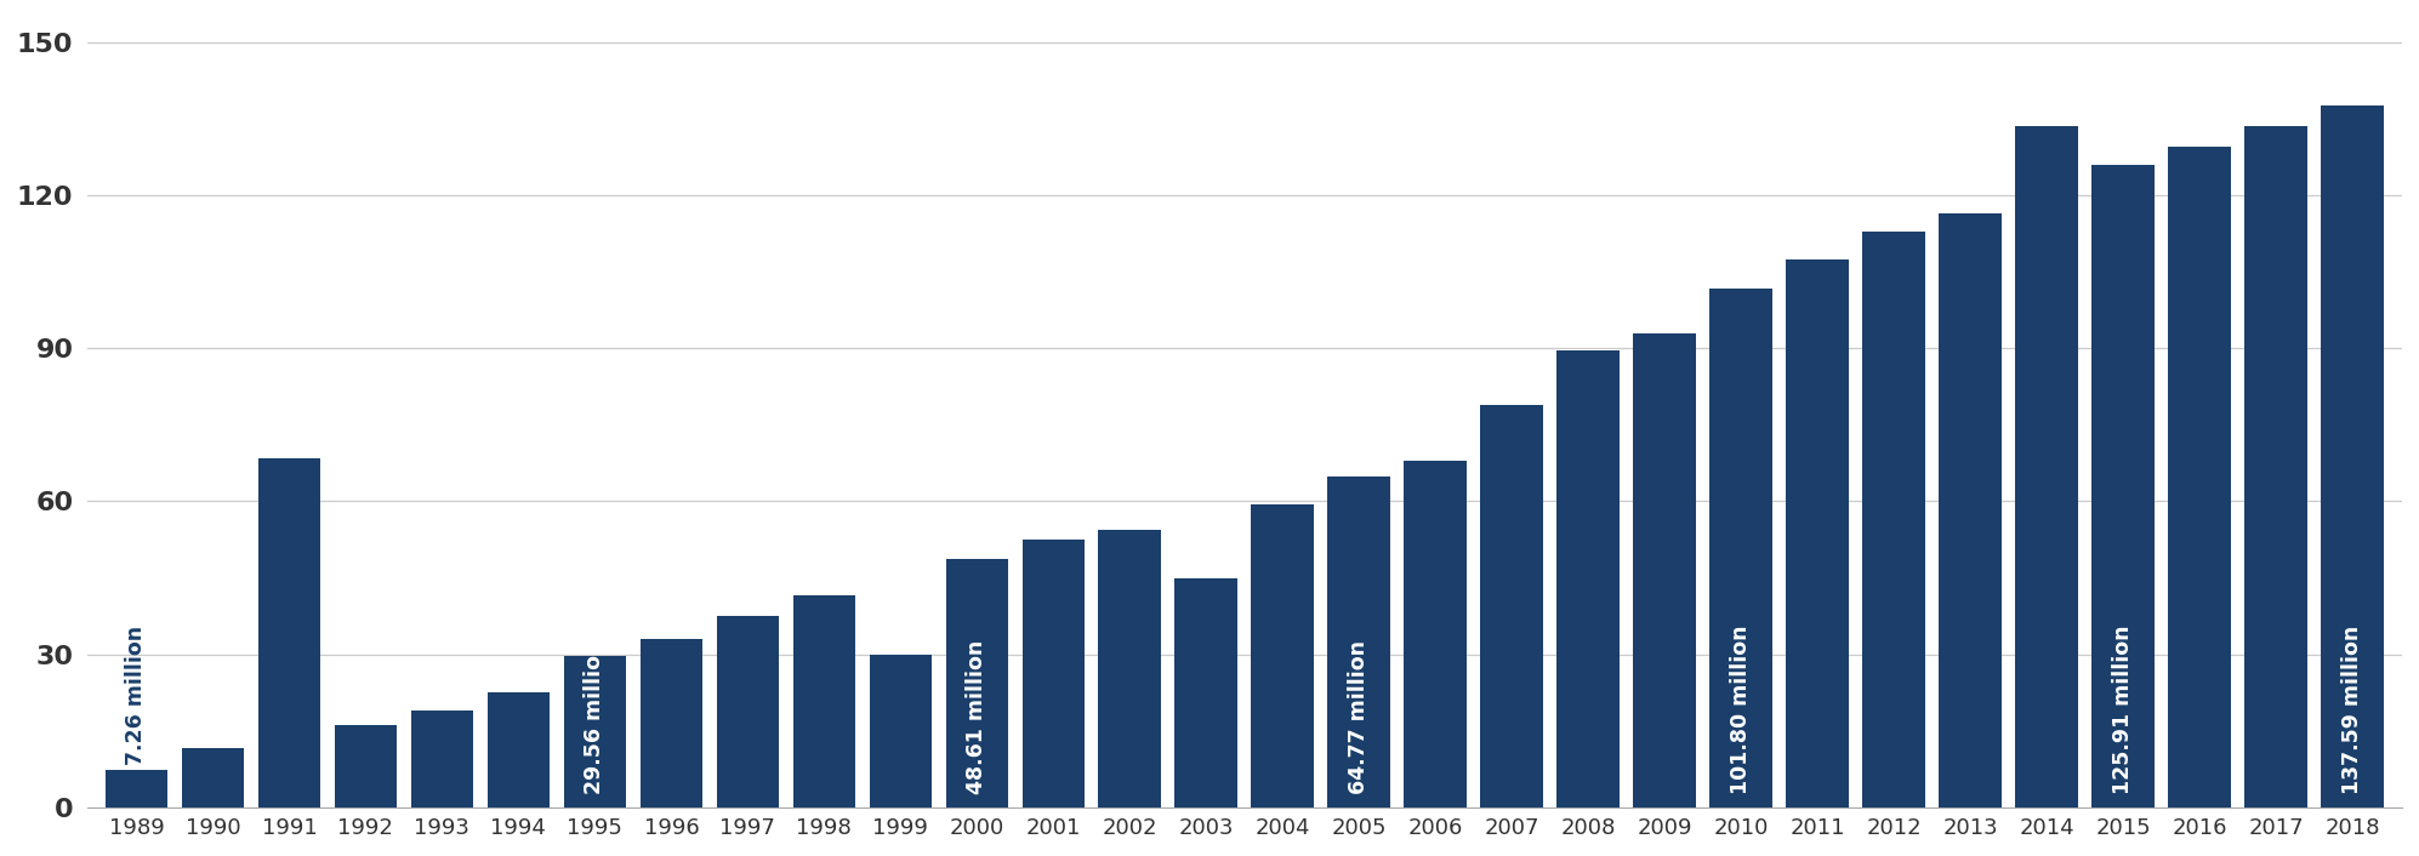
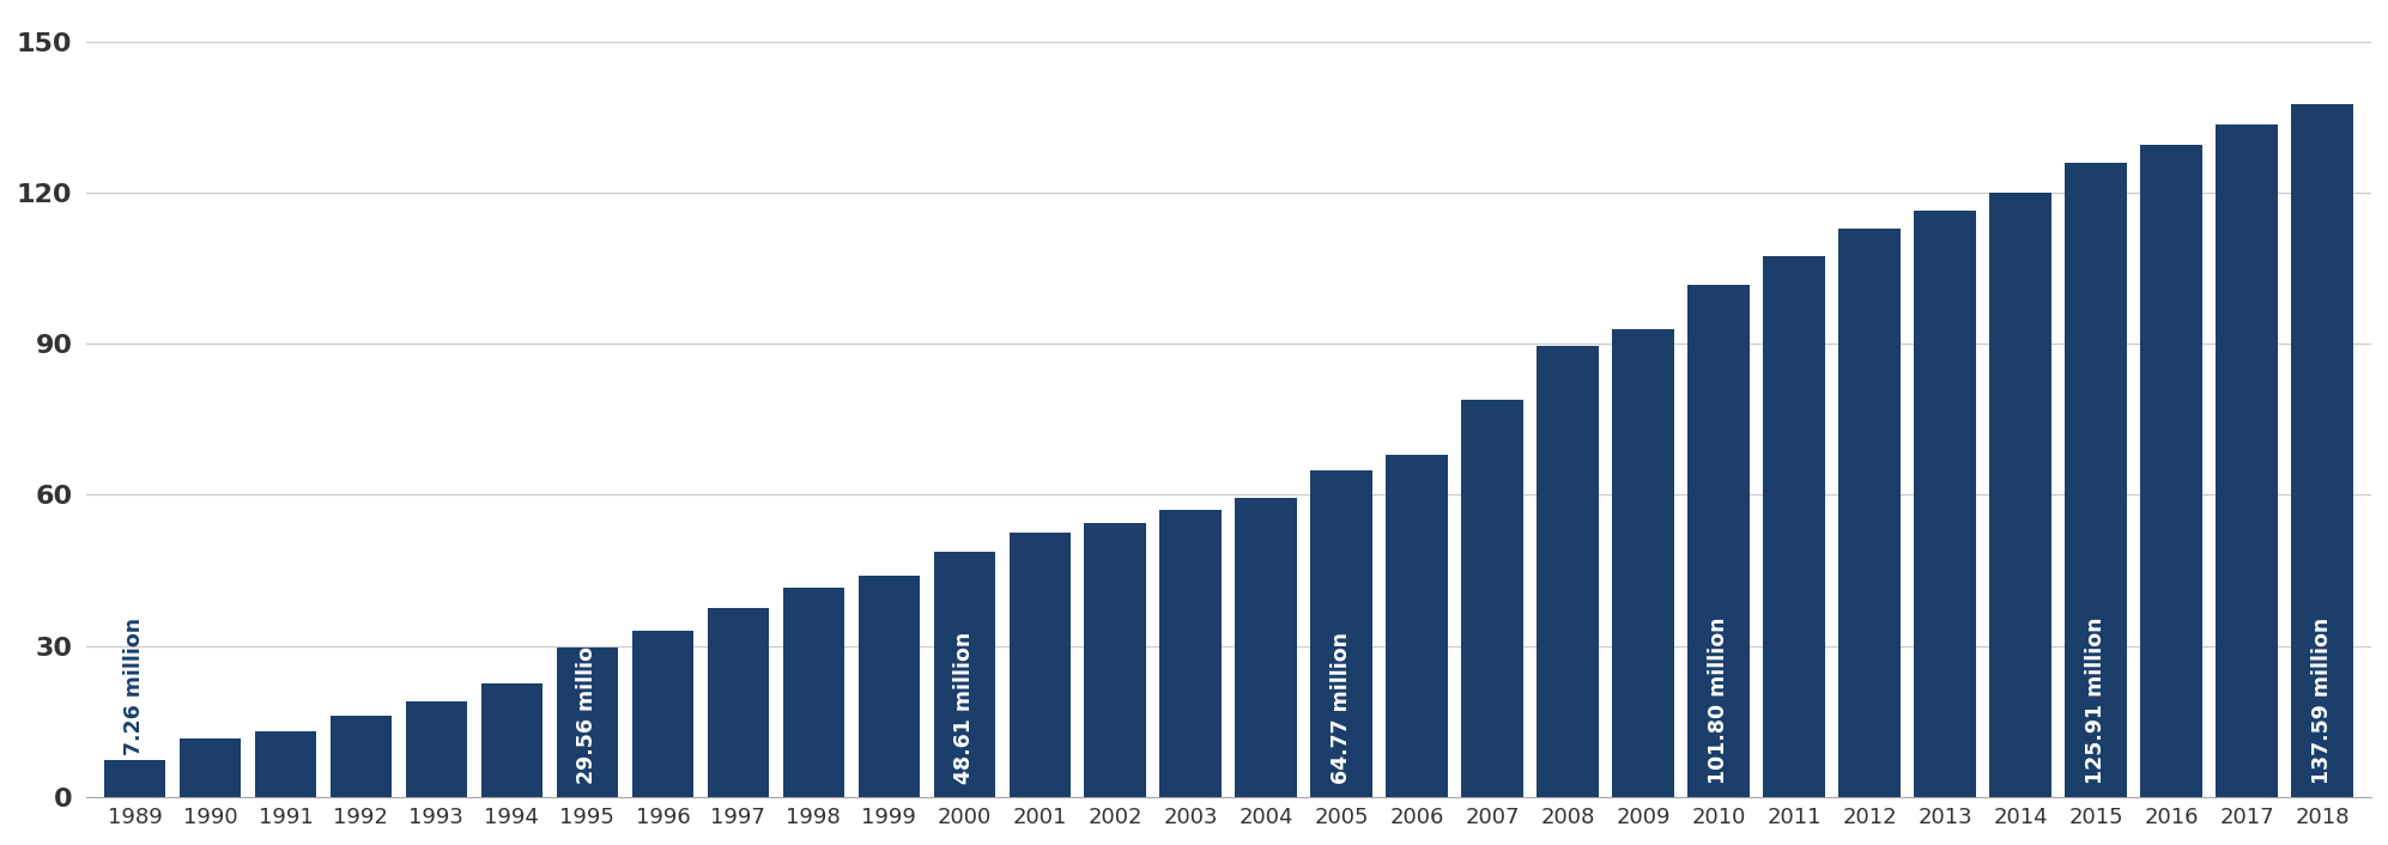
1991: 68.5 -> 13.0
1999: 30.0 -> 44.0
2003: 45.0 -> 57.0
2014: 133.5 -> 120.0
